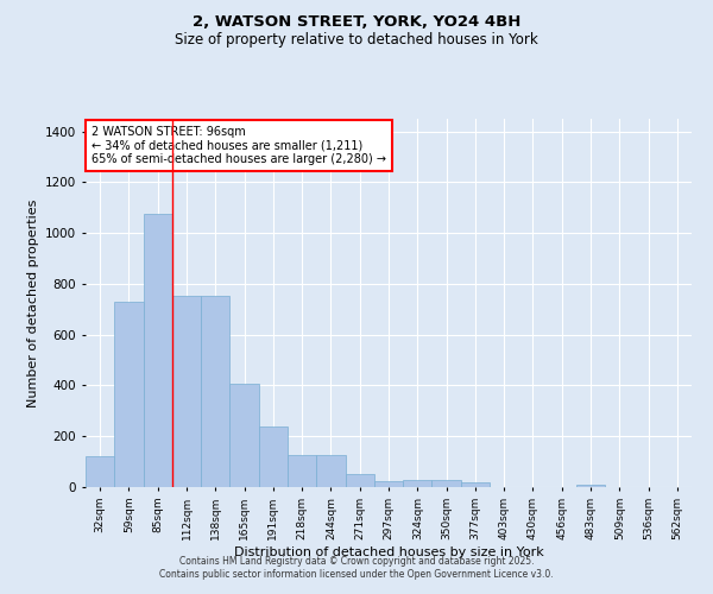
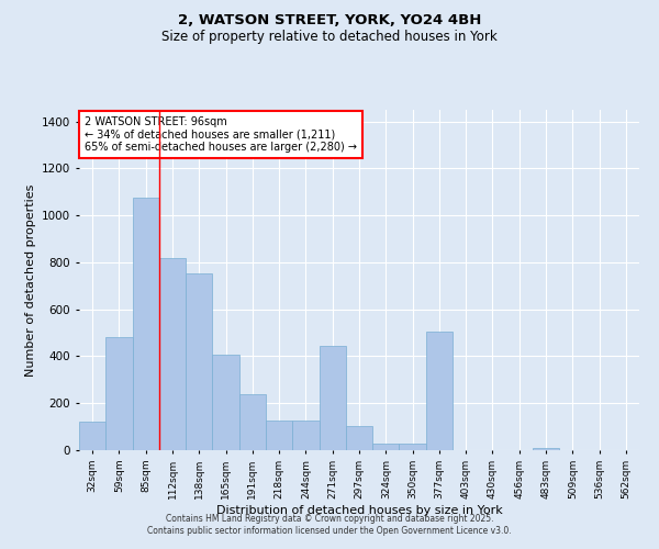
59sqm: 730 -> 480
112sqm: 755 -> 820
271sqm: 50 -> 445
297sqm: 25 -> 105
377sqm: 20 -> 505
